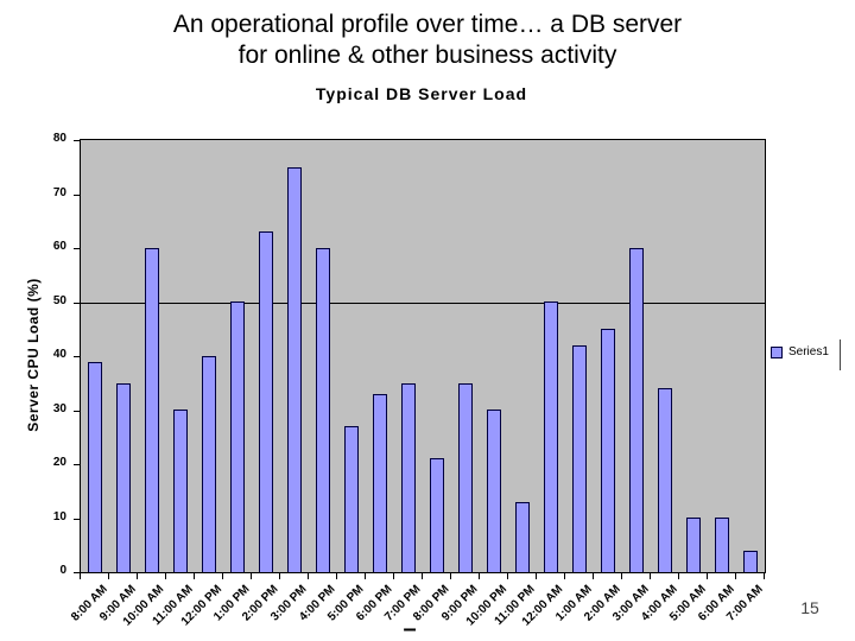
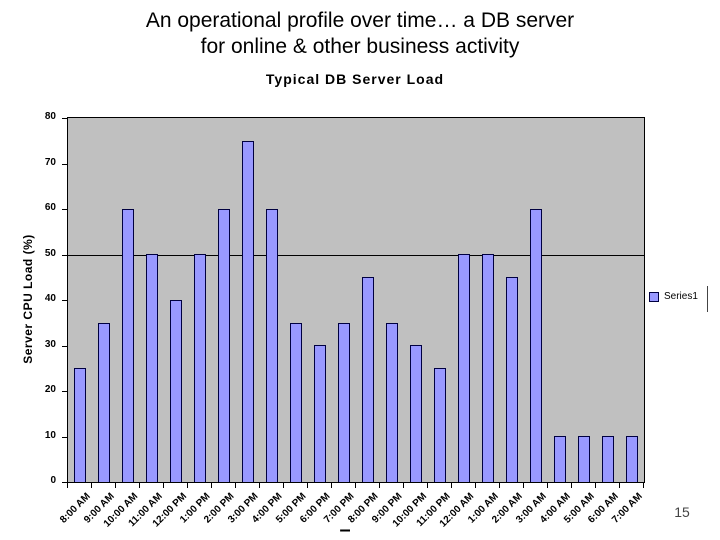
8:00 AM: 39 -> 25
11:00 AM: 30 -> 50
2:00 PM: 63 -> 60
5:00 PM: 27 -> 35
6:00 PM: 33 -> 30
8:00 PM: 21 -> 45
11:00 PM: 13 -> 25
1:00 AM: 42 -> 50
4:00 AM: 34 -> 10
7:00 AM: 4 -> 10
